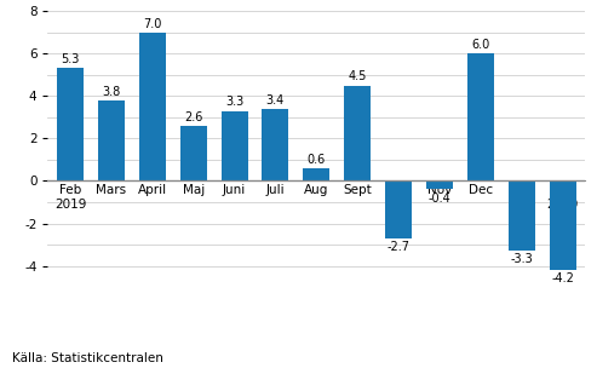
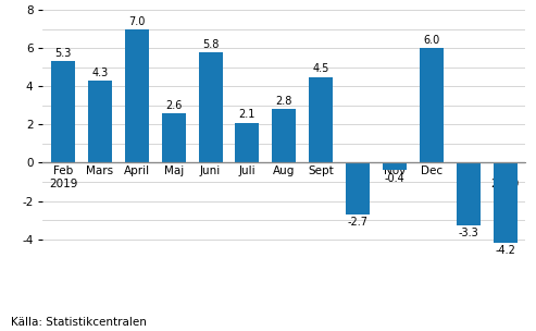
Mars: 3.8 -> 4.3
Juni: 3.3 -> 5.8
Juli: 3.4 -> 2.1
Aug: 0.6 -> 2.8
